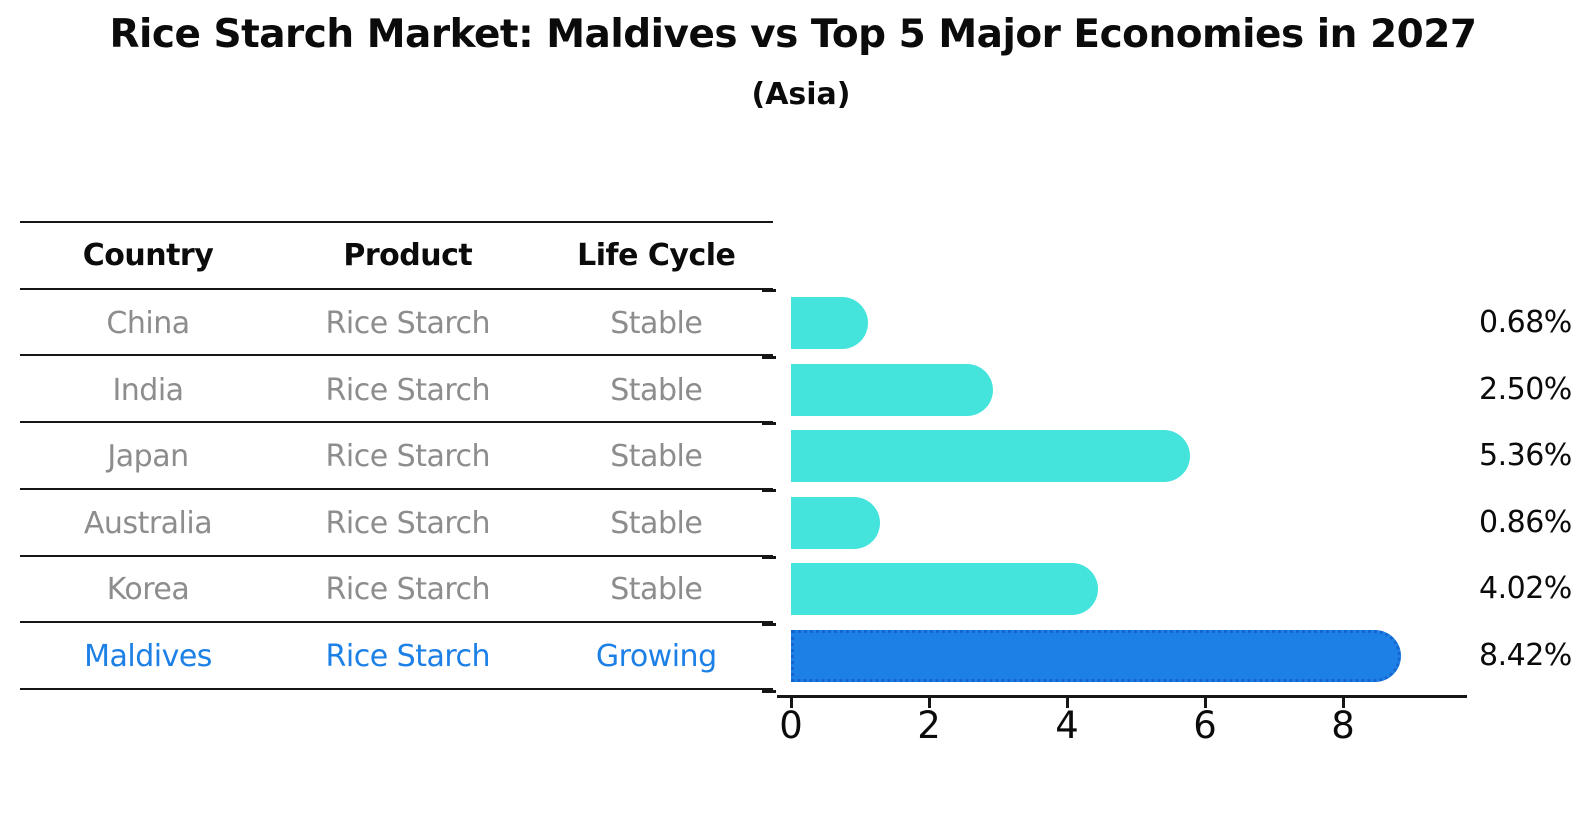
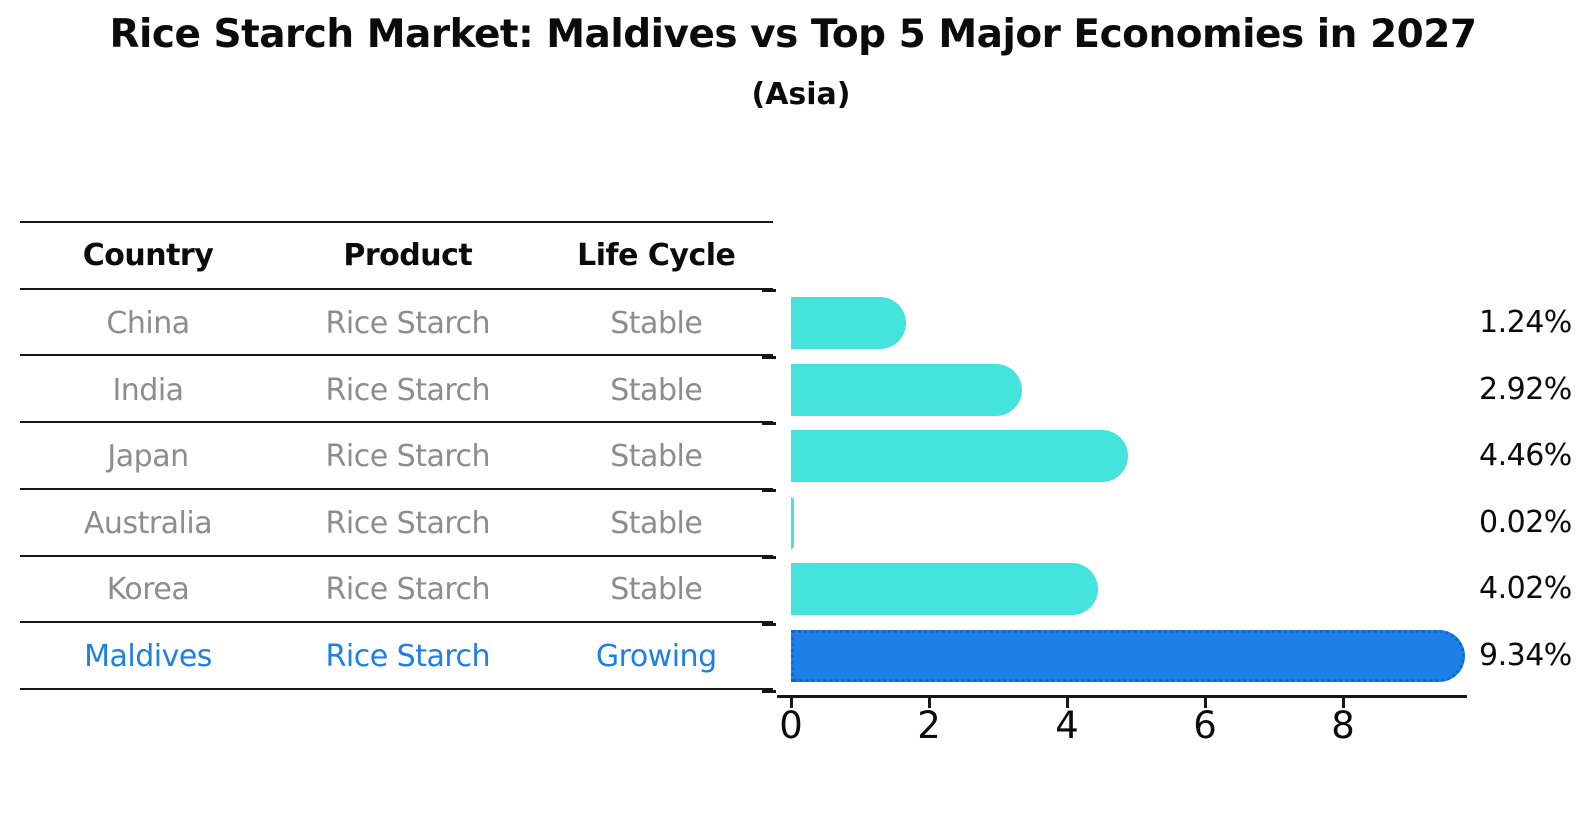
China: 0.68% -> 1.24%
India: 2.50% -> 2.92%
Japan: 5.36% -> 4.46%
Australia: 0.86% -> 0.02%
Maldives: 8.42% -> 9.34%
